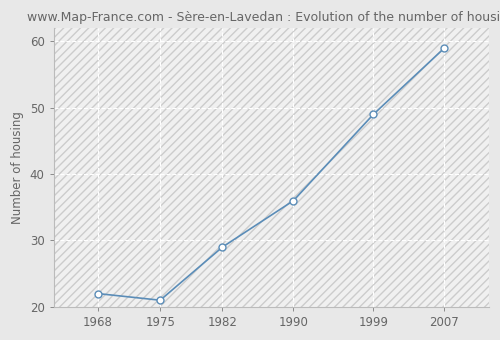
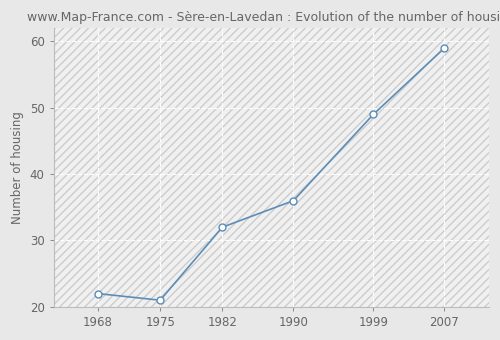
1982: 29 -> 32
